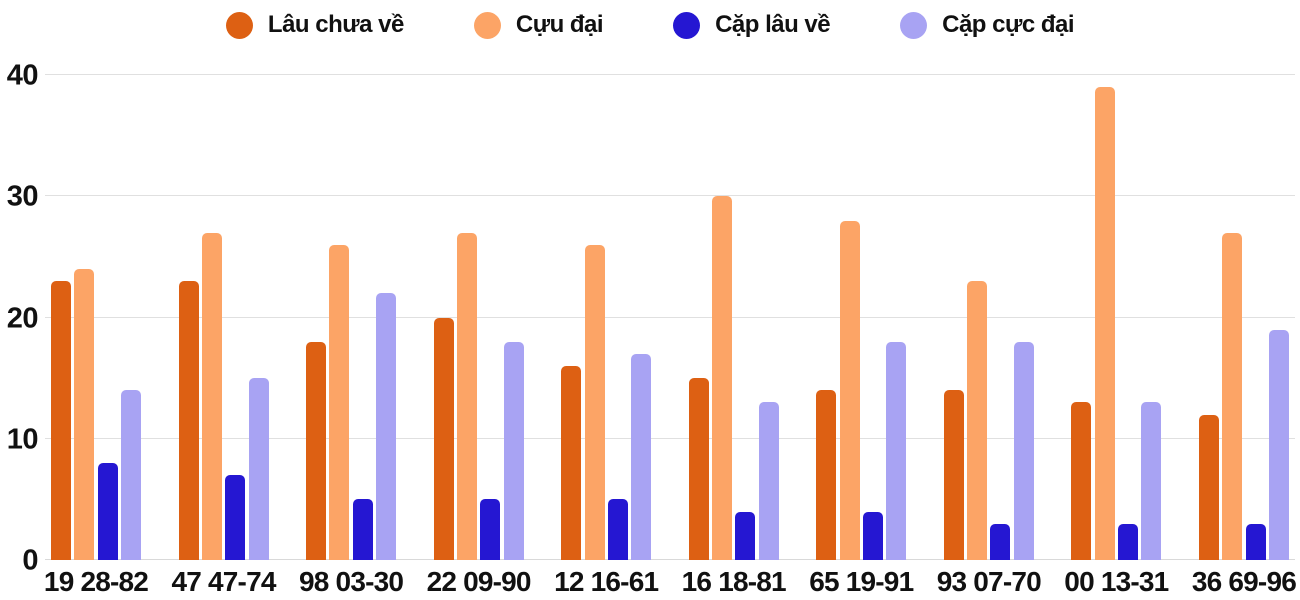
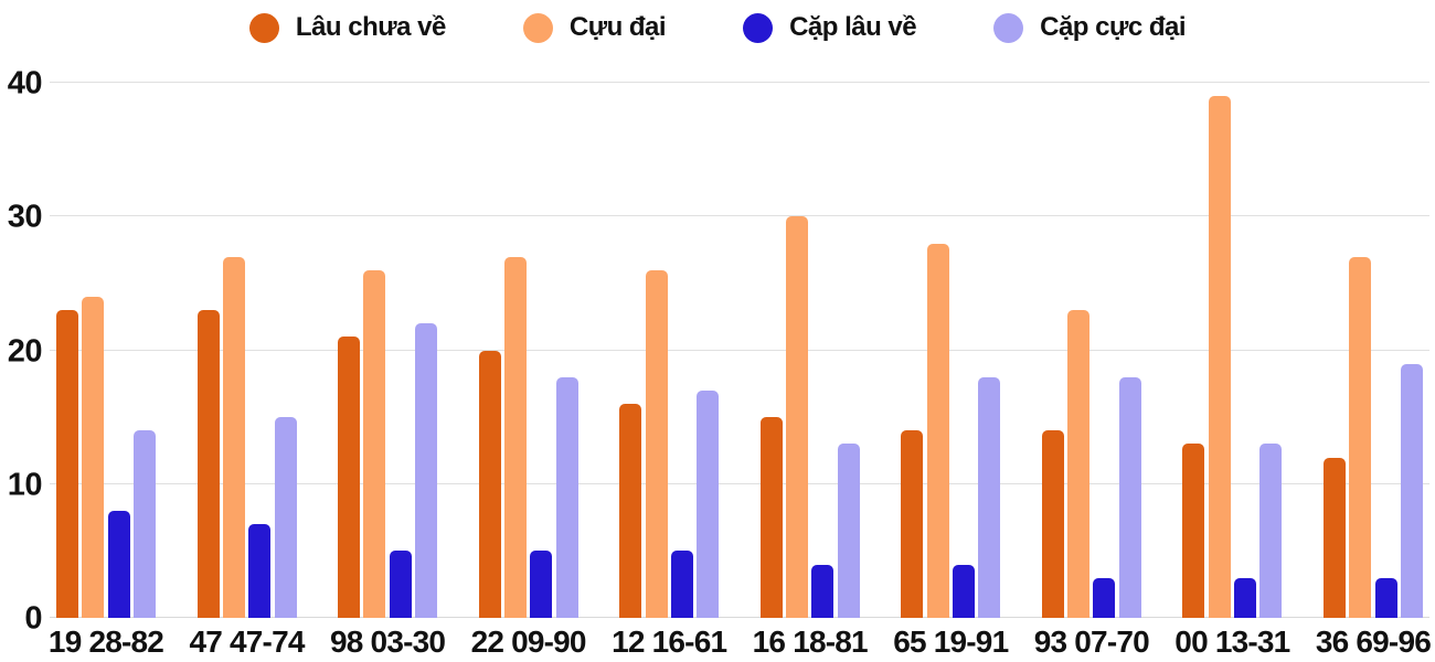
Lâu chưa về/98 03-30: 18 -> 21
